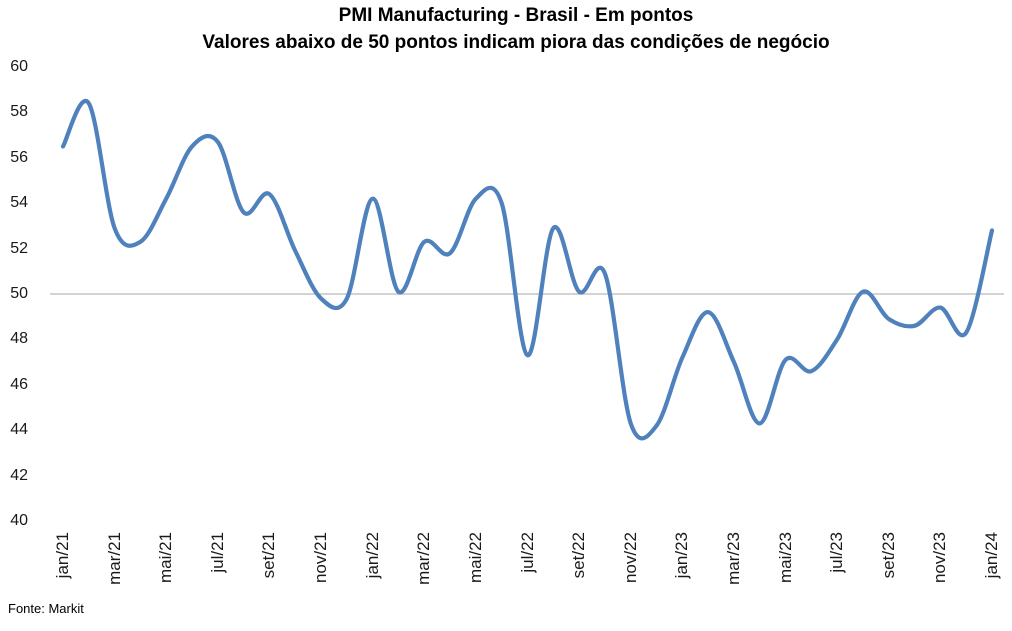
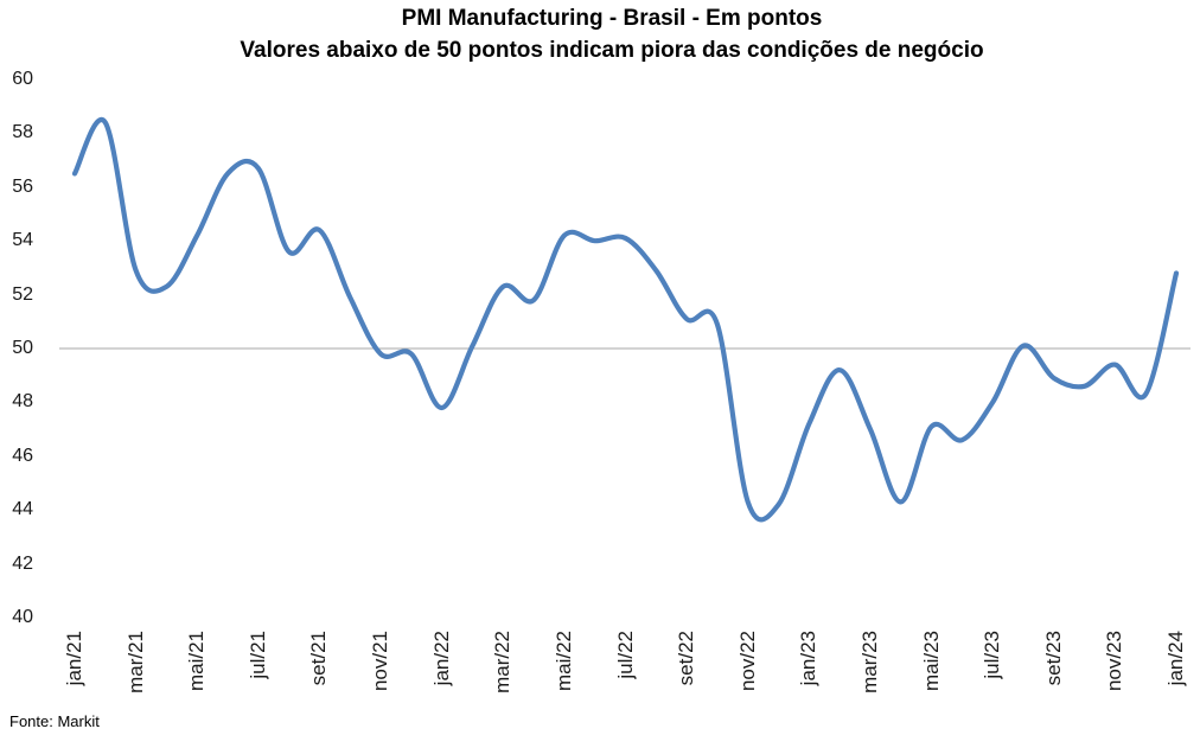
jan/22: 54.2 -> 47.8
jul/22: 47.3 -> 54.1
set/22: 50.1 -> 51.1
